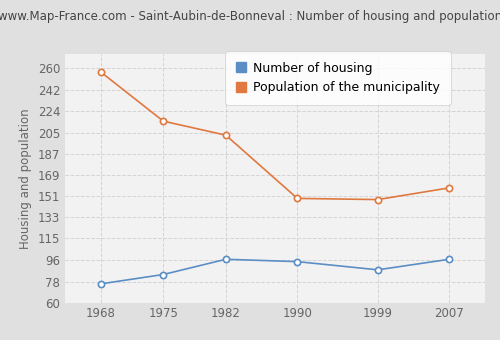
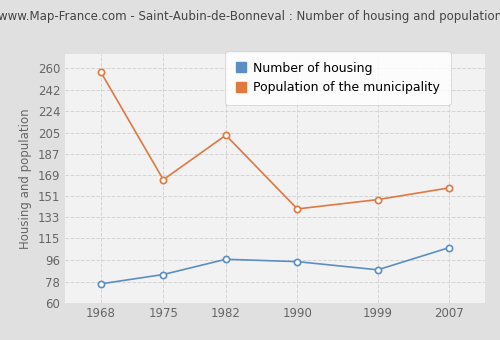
Population of the municipality/1975: 215 -> 165
Population of the municipality/1990: 149 -> 140
Number of housing/2007: 97 -> 107
